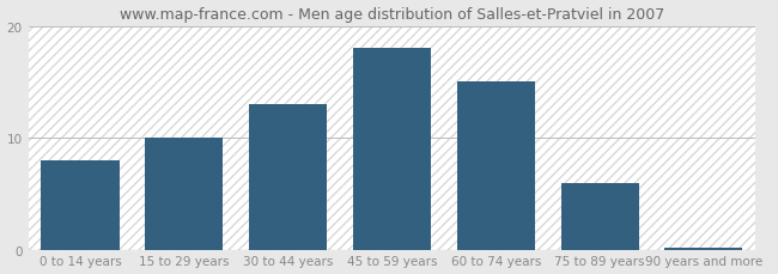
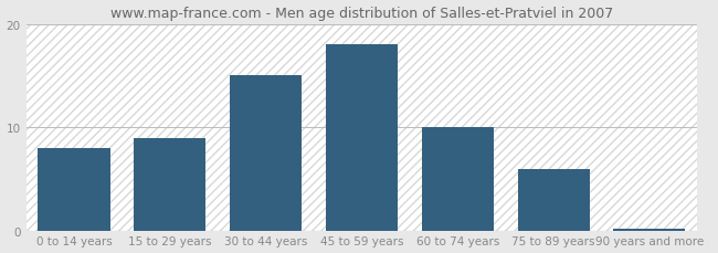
15 to 29 years: 10.0 -> 9.0
30 to 44 years: 13.0 -> 15.0
60 to 74 years: 15.0 -> 10.0
